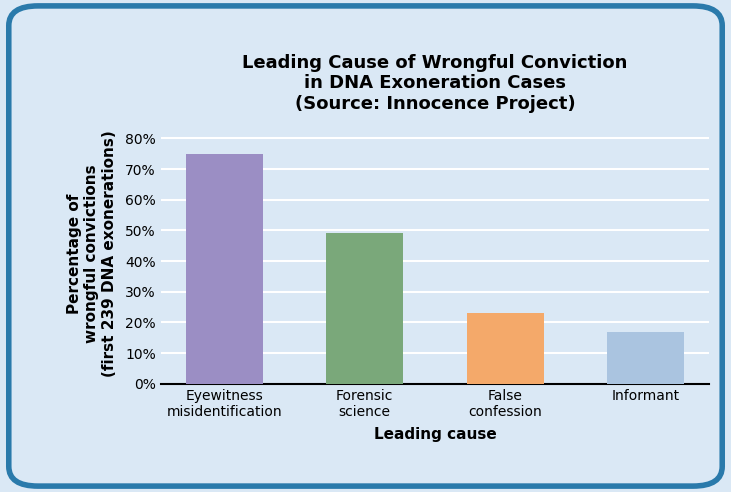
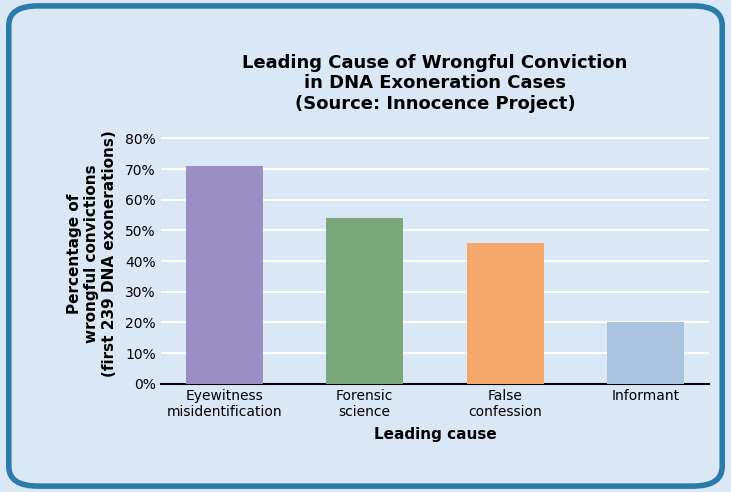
Eyewitness misidentification: 75% -> 71%
Forensic science: 49% -> 54%
False confession: 23% -> 46%
Informant: 17% -> 20%
